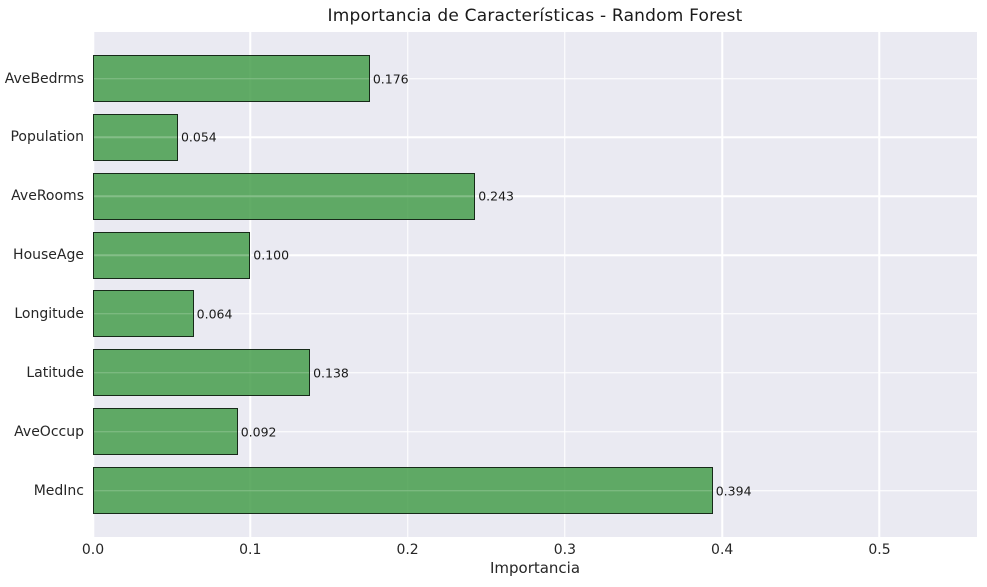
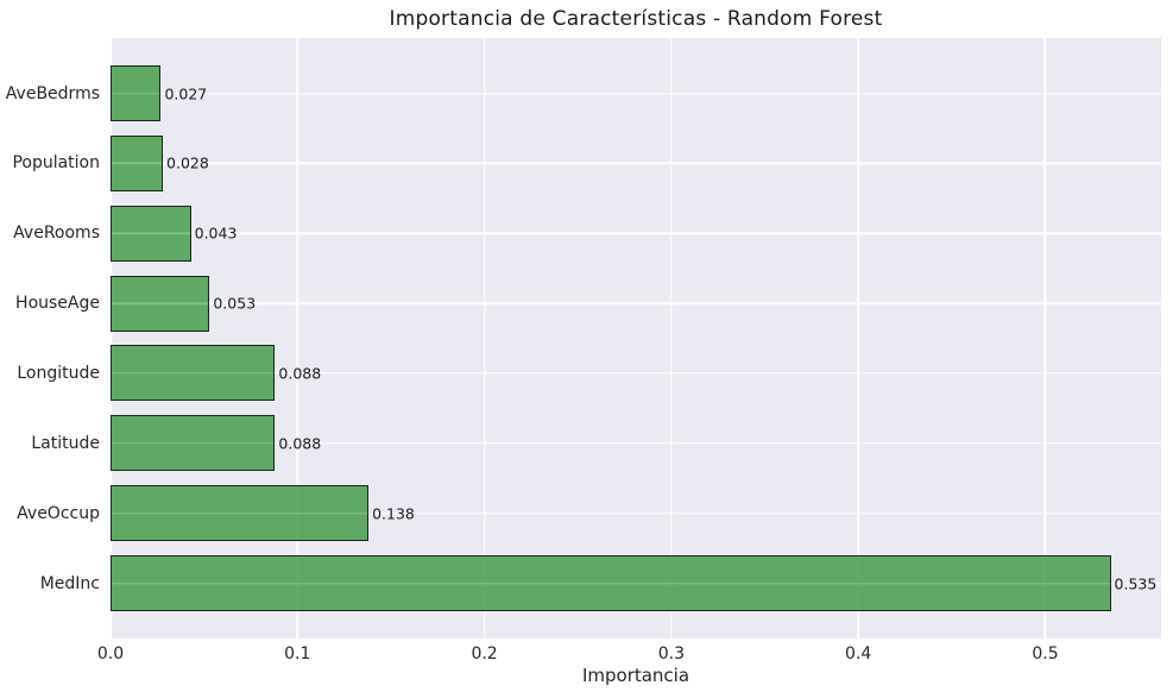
AveBedrms: 0.176 -> 0.027
Population: 0.054 -> 0.028
AveRooms: 0.243 -> 0.043
HouseAge: 0.100 -> 0.053
Longitude: 0.064 -> 0.088
Latitude: 0.138 -> 0.088
AveOccup: 0.092 -> 0.138
MedInc: 0.394 -> 0.535
